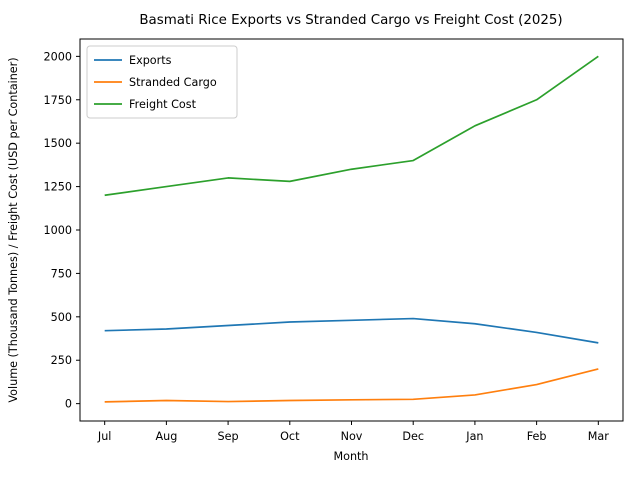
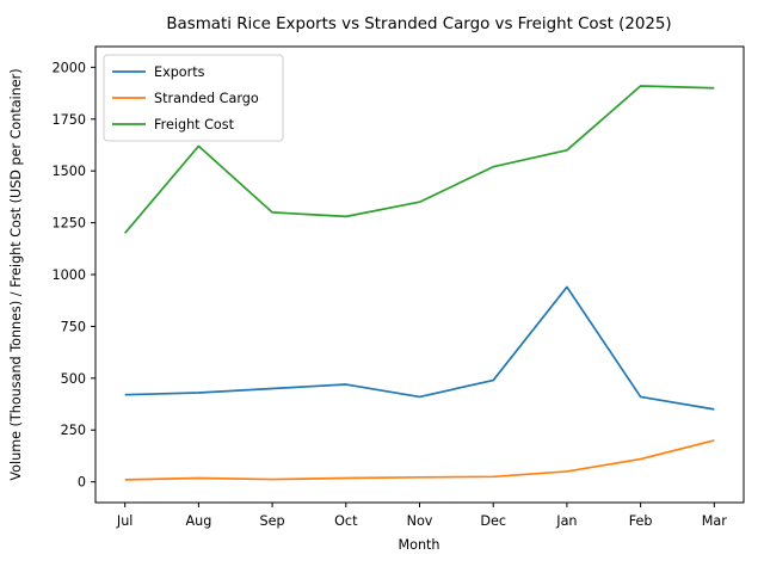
Freight Cost/Aug: 1250 -> 1620
Exports/Nov: 480 -> 410
Freight Cost/Dec: 1400 -> 1520
Exports/Jan: 460 -> 940
Freight Cost/Feb: 1750 -> 1910
Freight Cost/Mar: 2000 -> 1900
